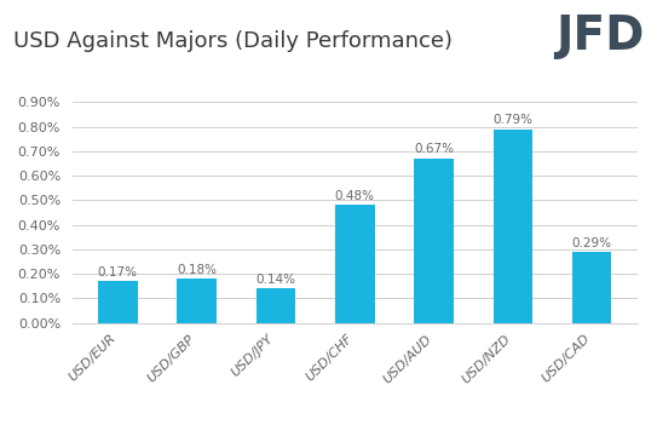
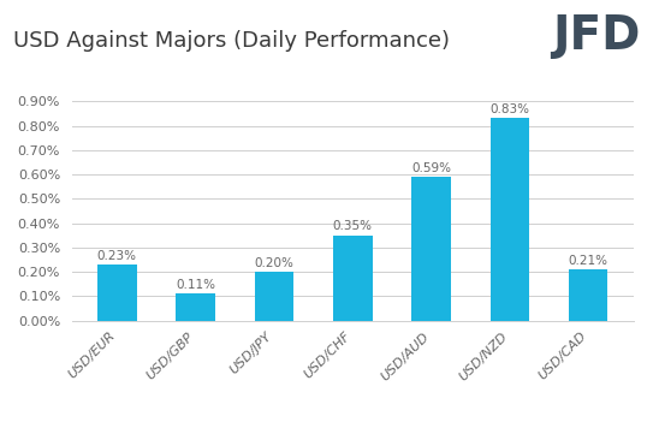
USD/EUR: 0.17% -> 0.23%
USD/GBP: 0.18% -> 0.11%
USD/JPY: 0.14% -> 0.20%
USD/CHF: 0.48% -> 0.35%
USD/AUD: 0.67% -> 0.59%
USD/NZD: 0.79% -> 0.83%
USD/CAD: 0.29% -> 0.21%
